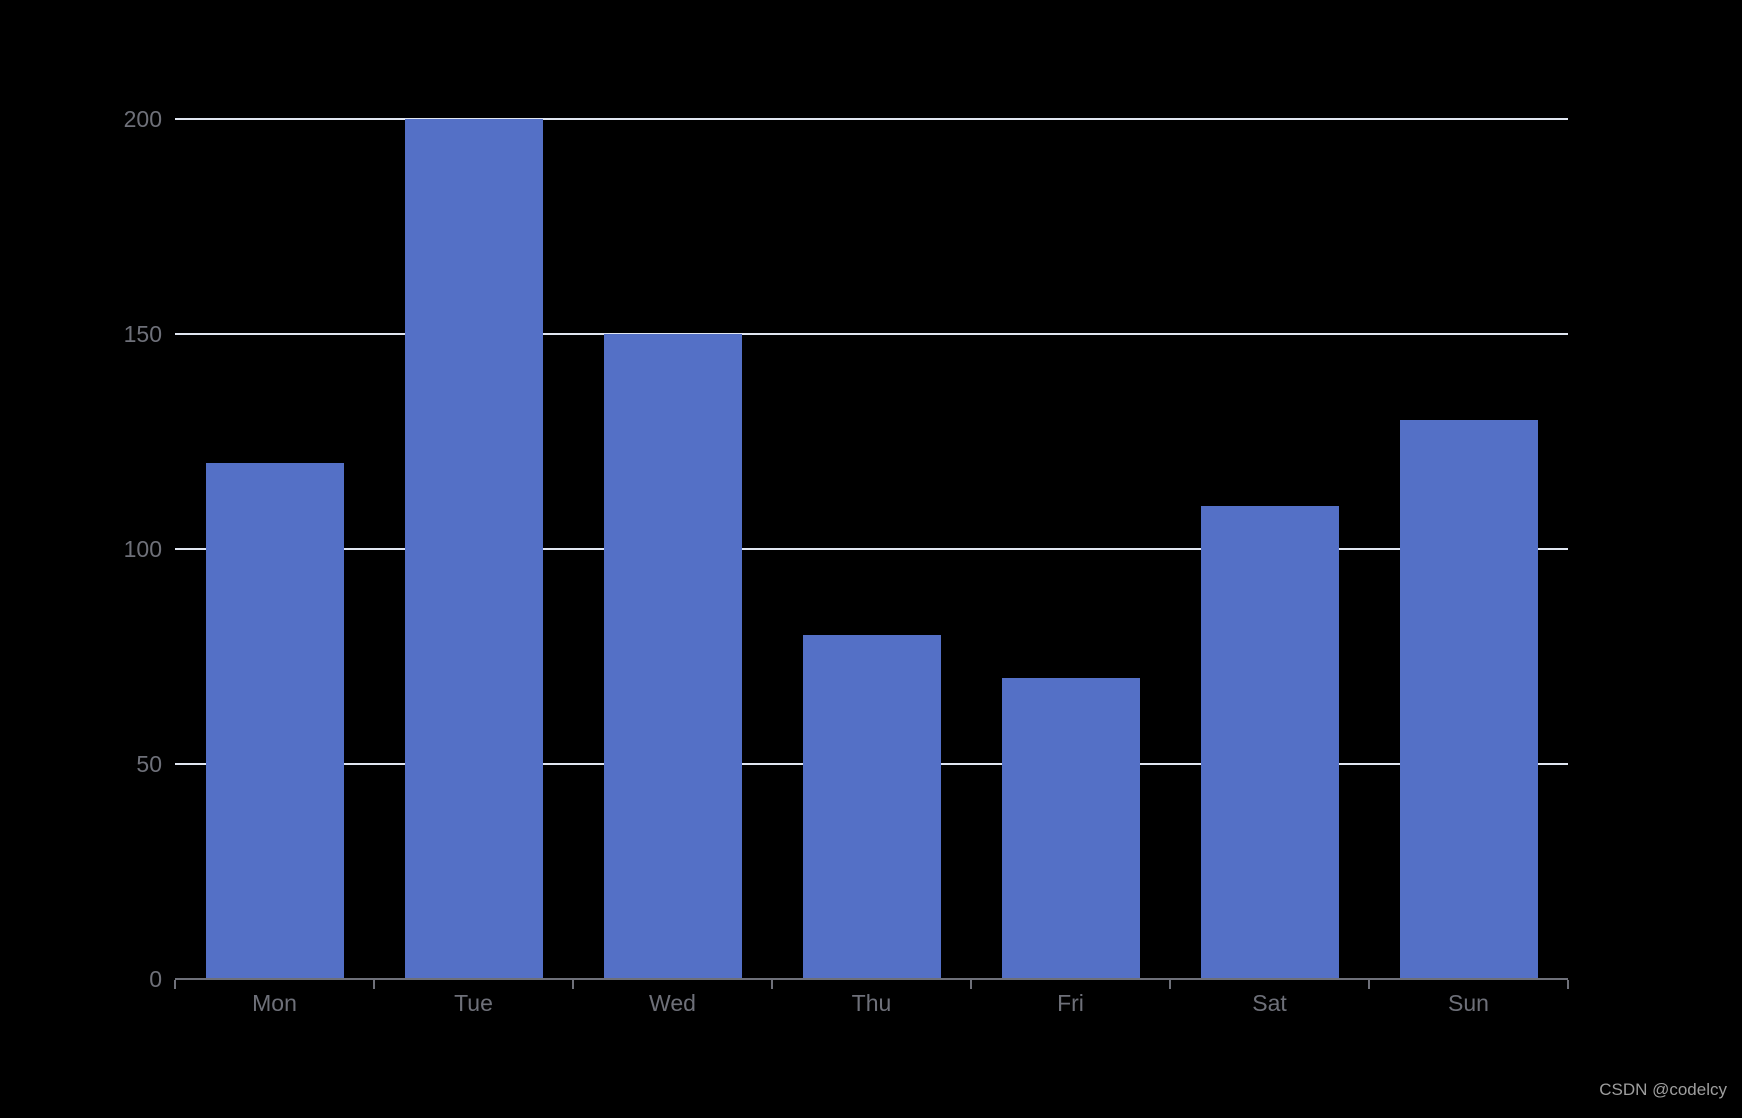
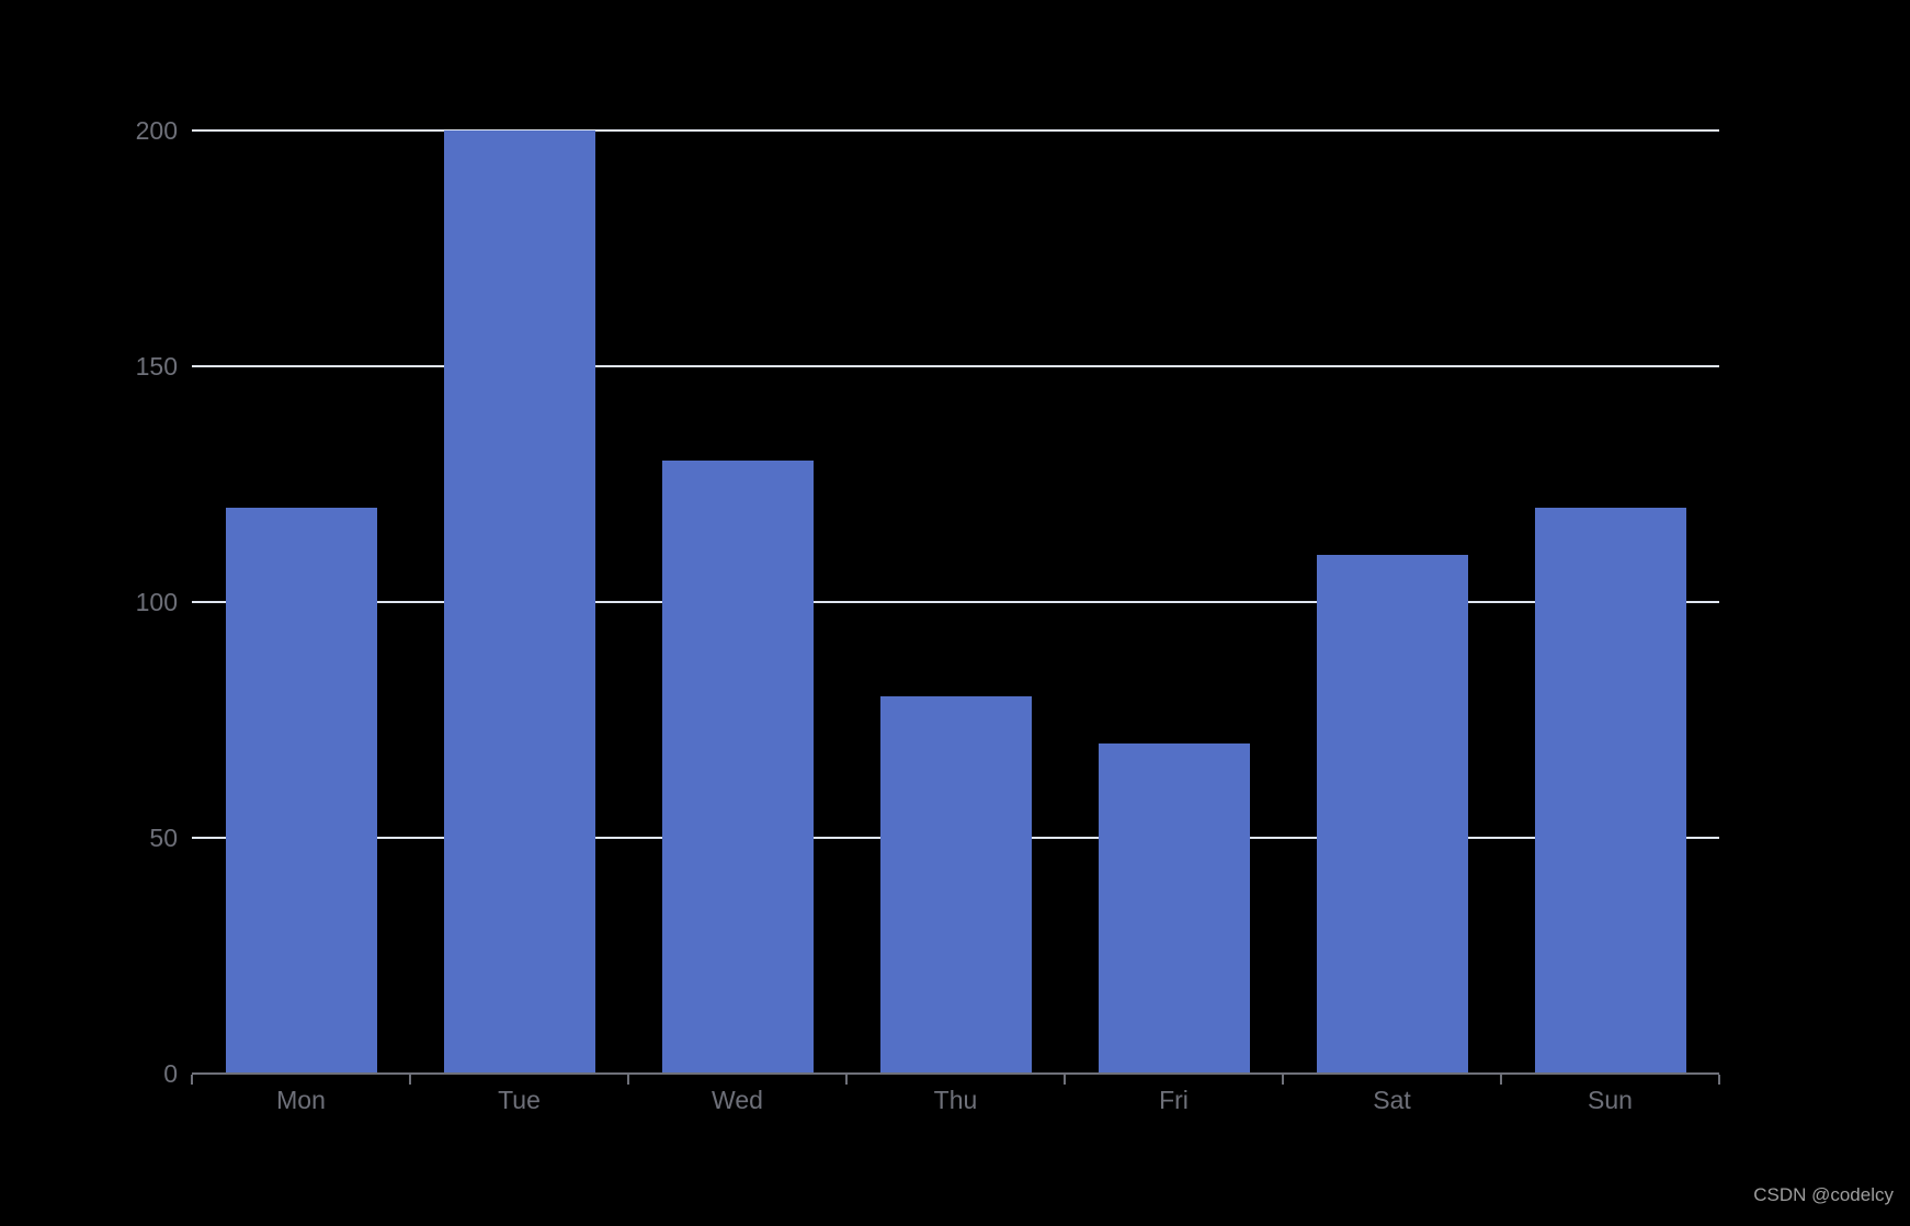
Wed: 150 -> 130
Sun: 130 -> 120
